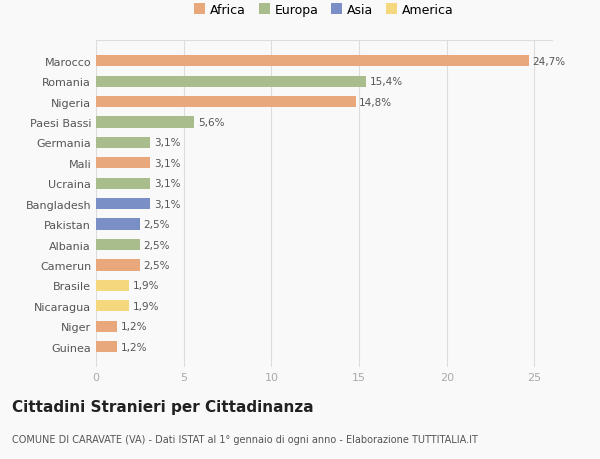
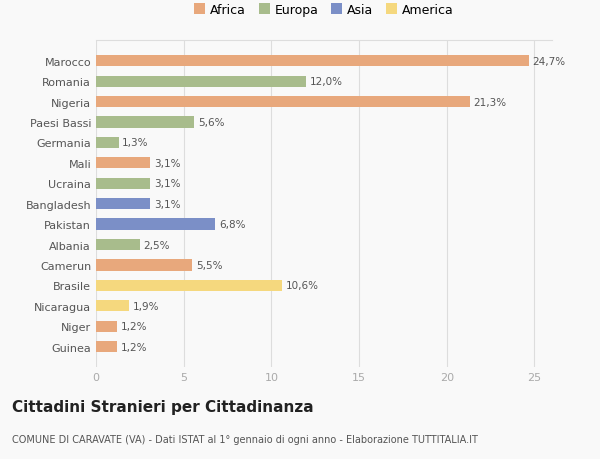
Romania: 15,4% -> 12,0%
Nigeria: 14,8% -> 21,3%
Germania: 3,1% -> 1,3%
Pakistan: 2,5% -> 6,8%
Camerun: 2,5% -> 5,5%
Brasile: 1,9% -> 10,6%
